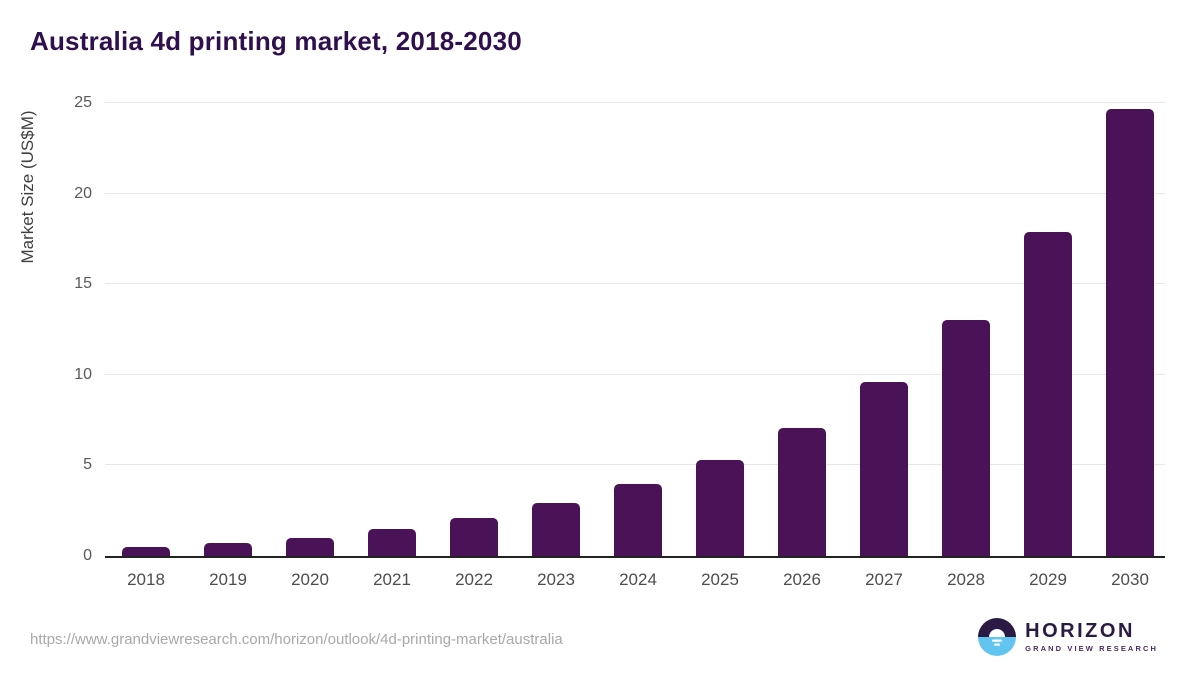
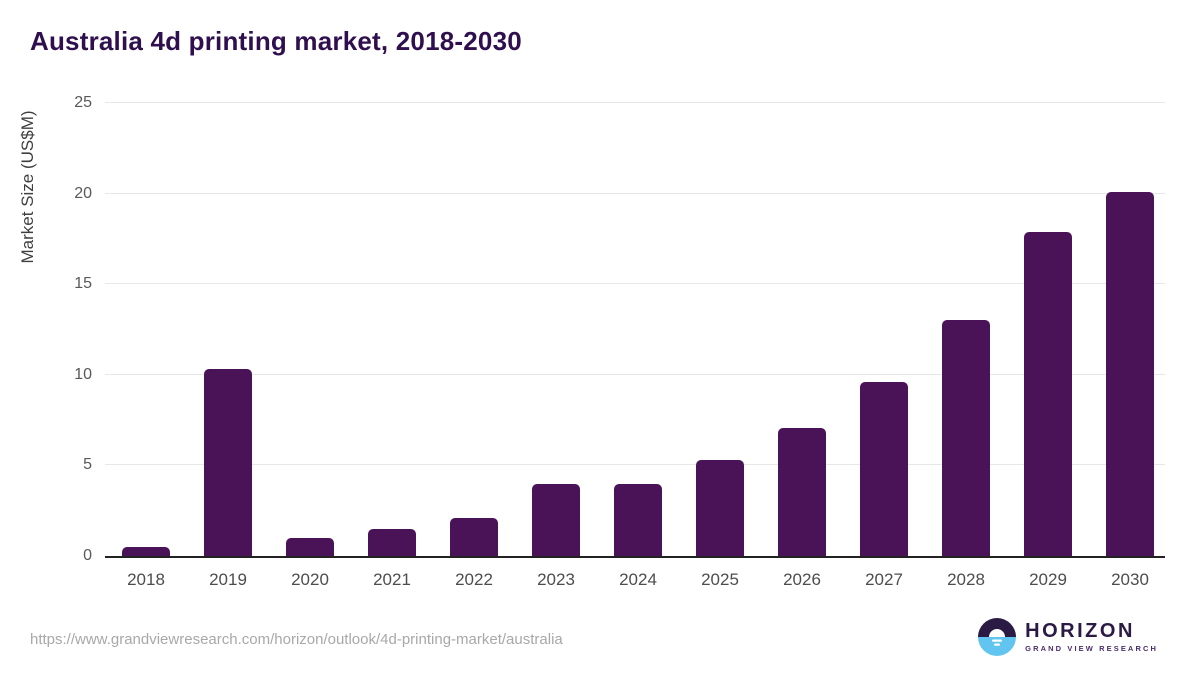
2019: 0.7 -> 10.3
2023: 3.0 -> 4.0
2030: 24.6 -> 20.1
